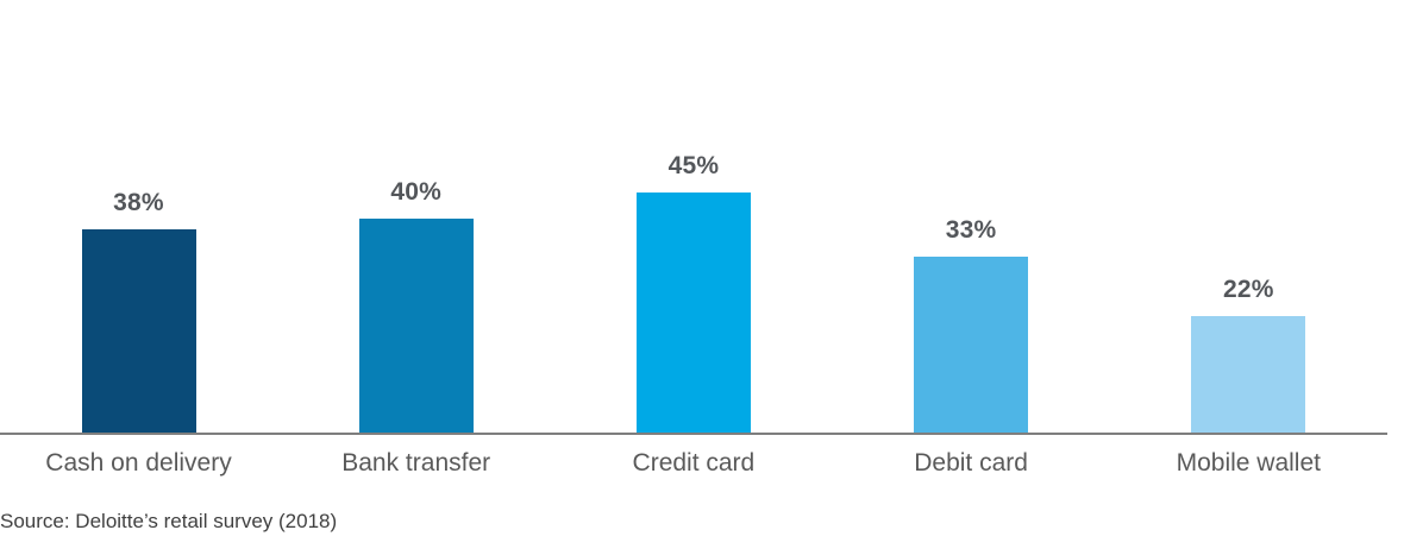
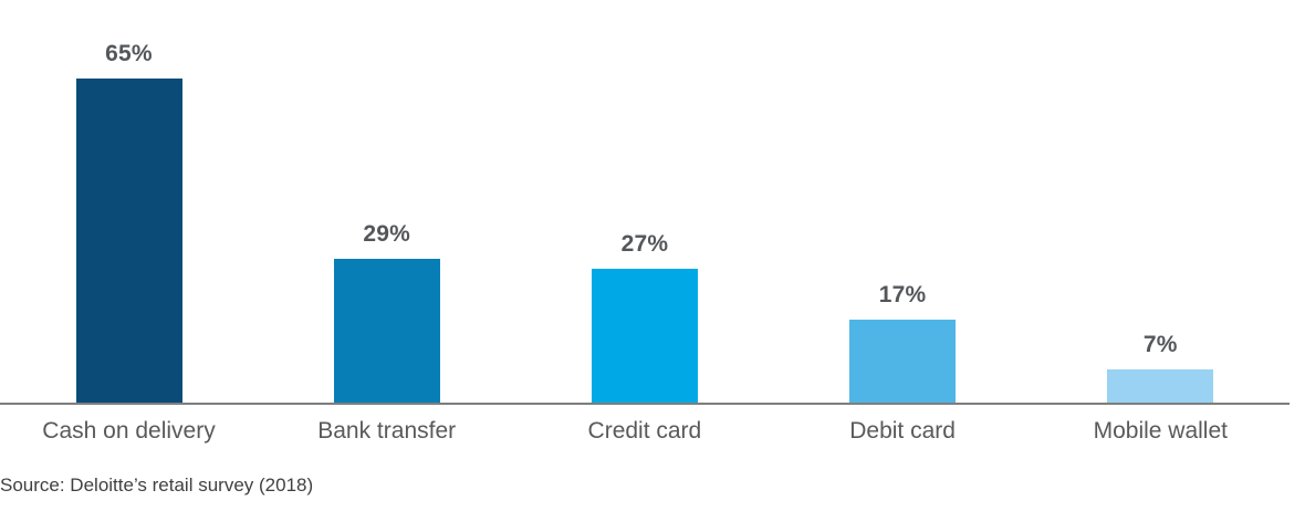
Cash on delivery: 38% -> 65%
Bank transfer: 40% -> 29%
Credit card: 45% -> 27%
Debit card: 33% -> 17%
Mobile wallet: 22% -> 7%
